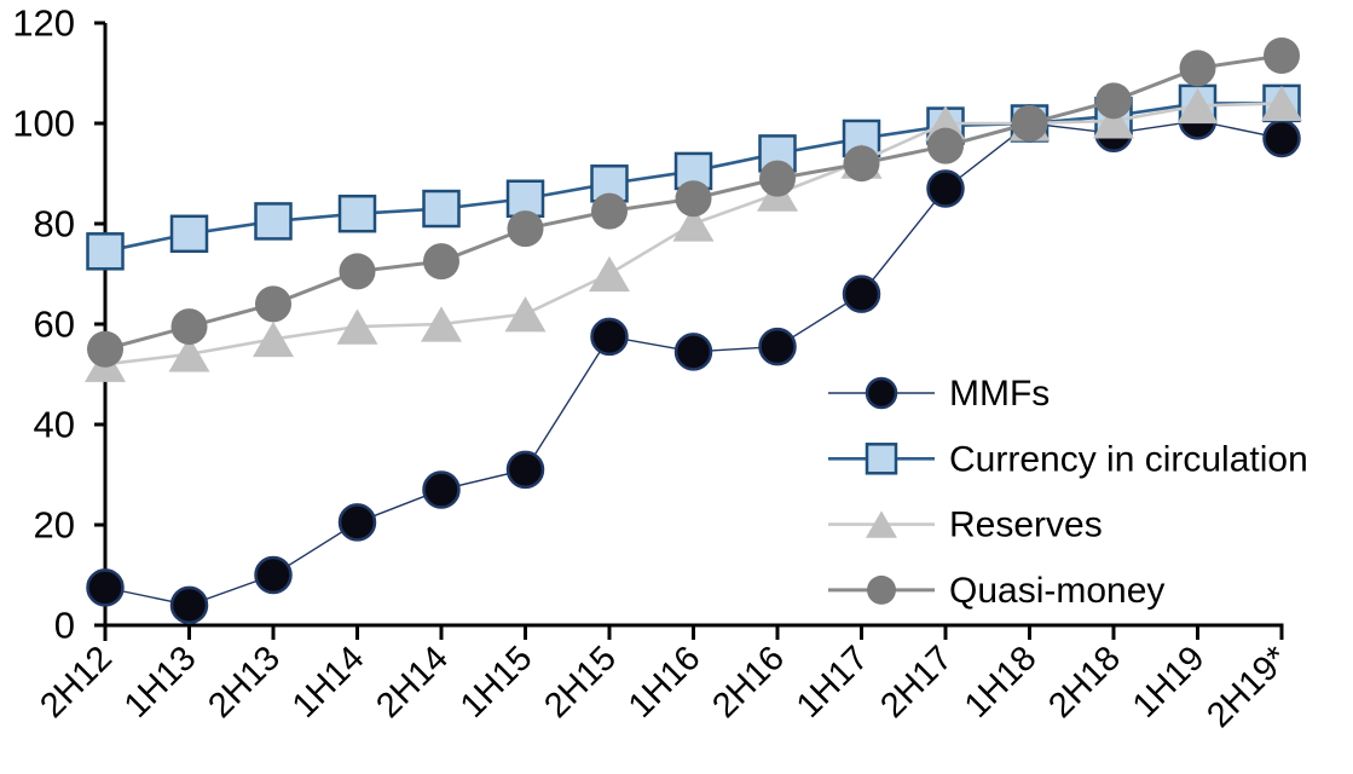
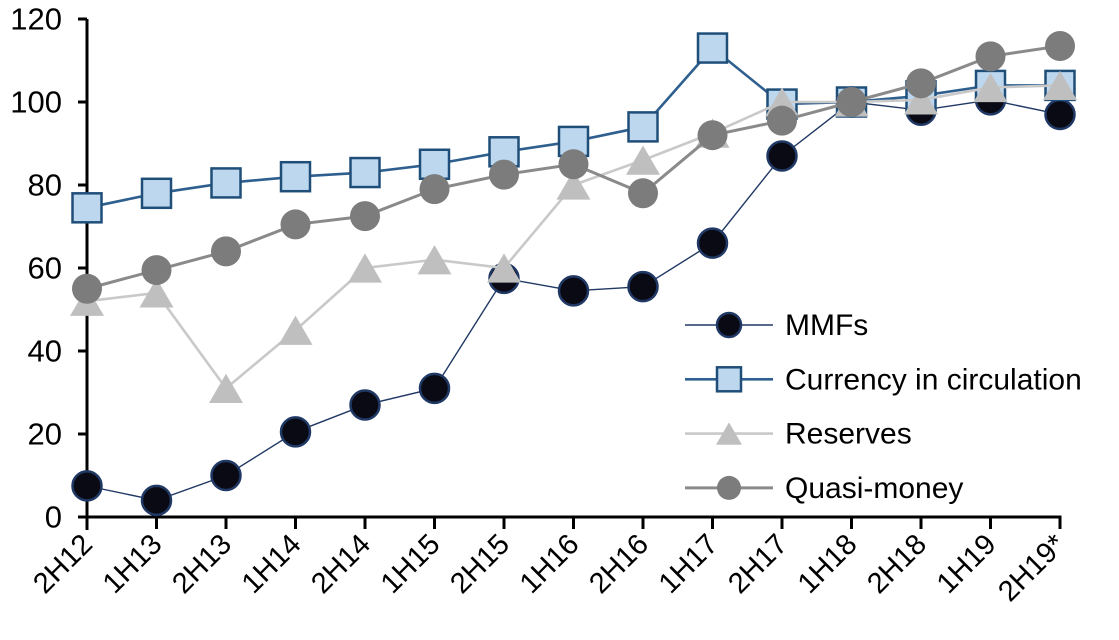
Reserves/2H13: 57 -> 31
Reserves/1H14: 60 -> 45
Reserves/2H15: 70 -> 60
Quasi-money/2H16: 89 -> 78
Currency in circulation/1H17: 97 -> 113
